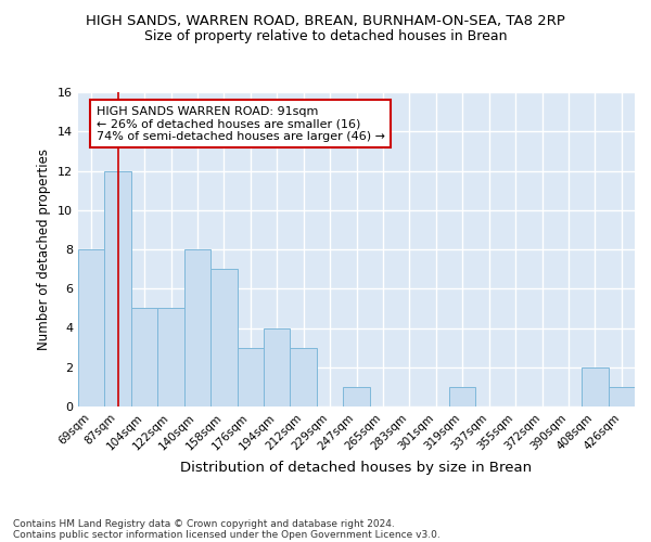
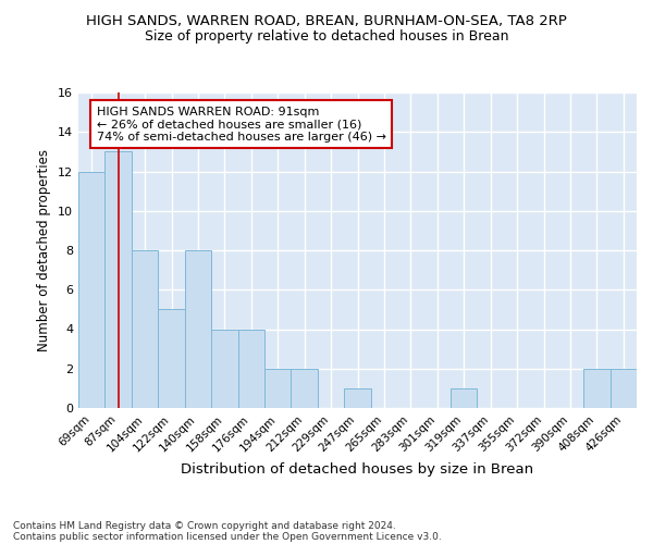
69sqm: 8 -> 12
87sqm: 12 -> 13
104sqm: 5 -> 8
158sqm: 7 -> 4
176sqm: 3 -> 4
194sqm: 4 -> 2
212sqm: 3 -> 2
426sqm: 1 -> 2
